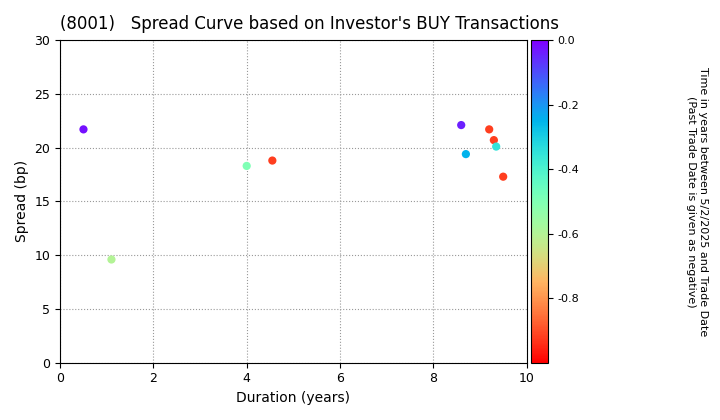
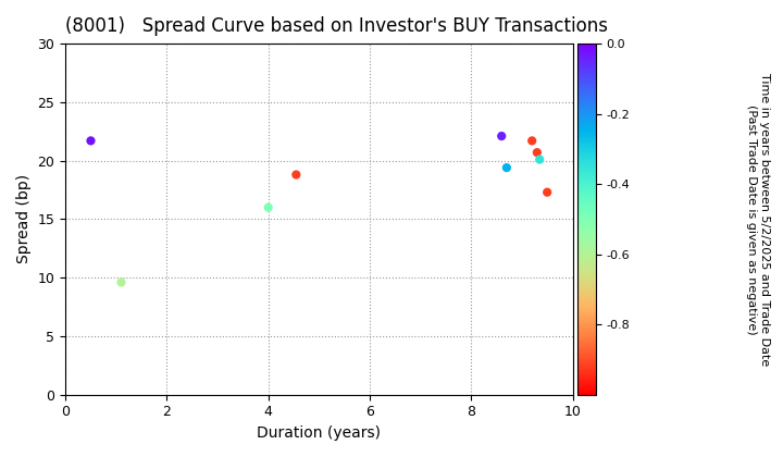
4: 18.3 -> 16.0
